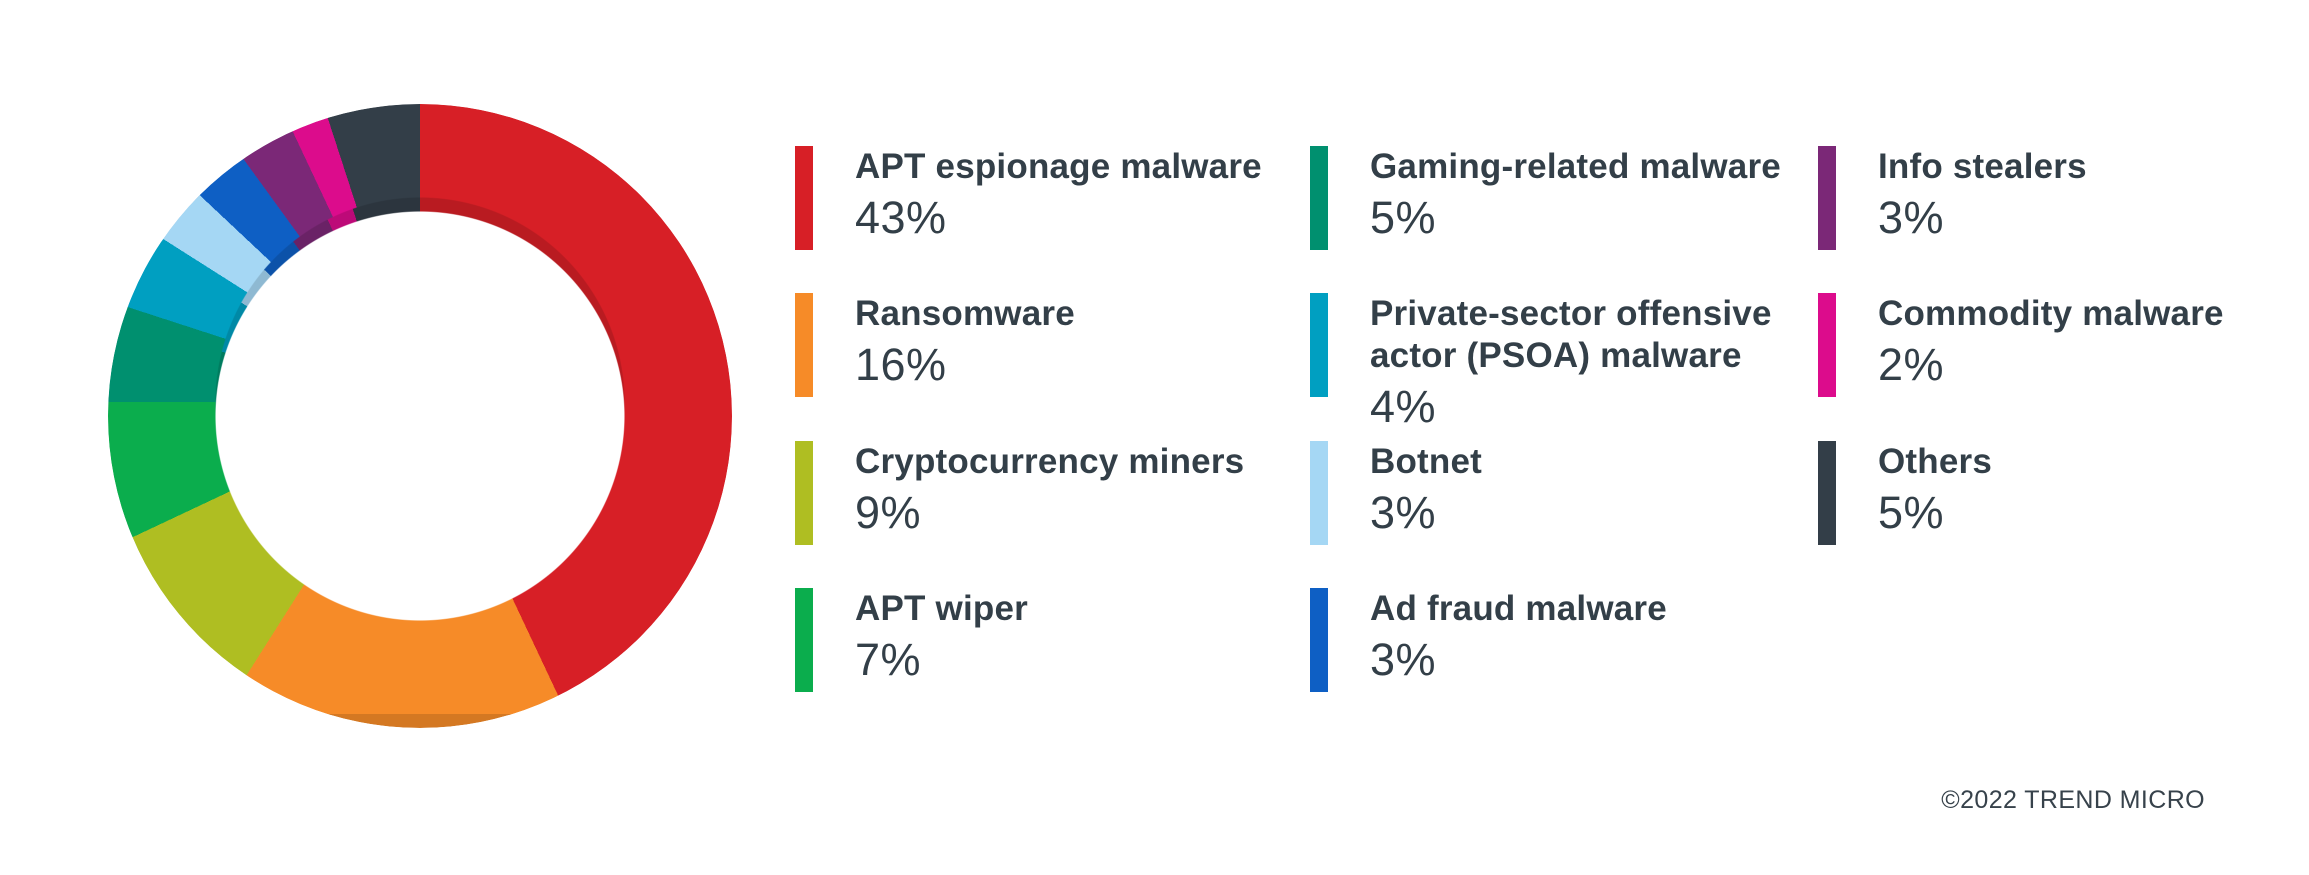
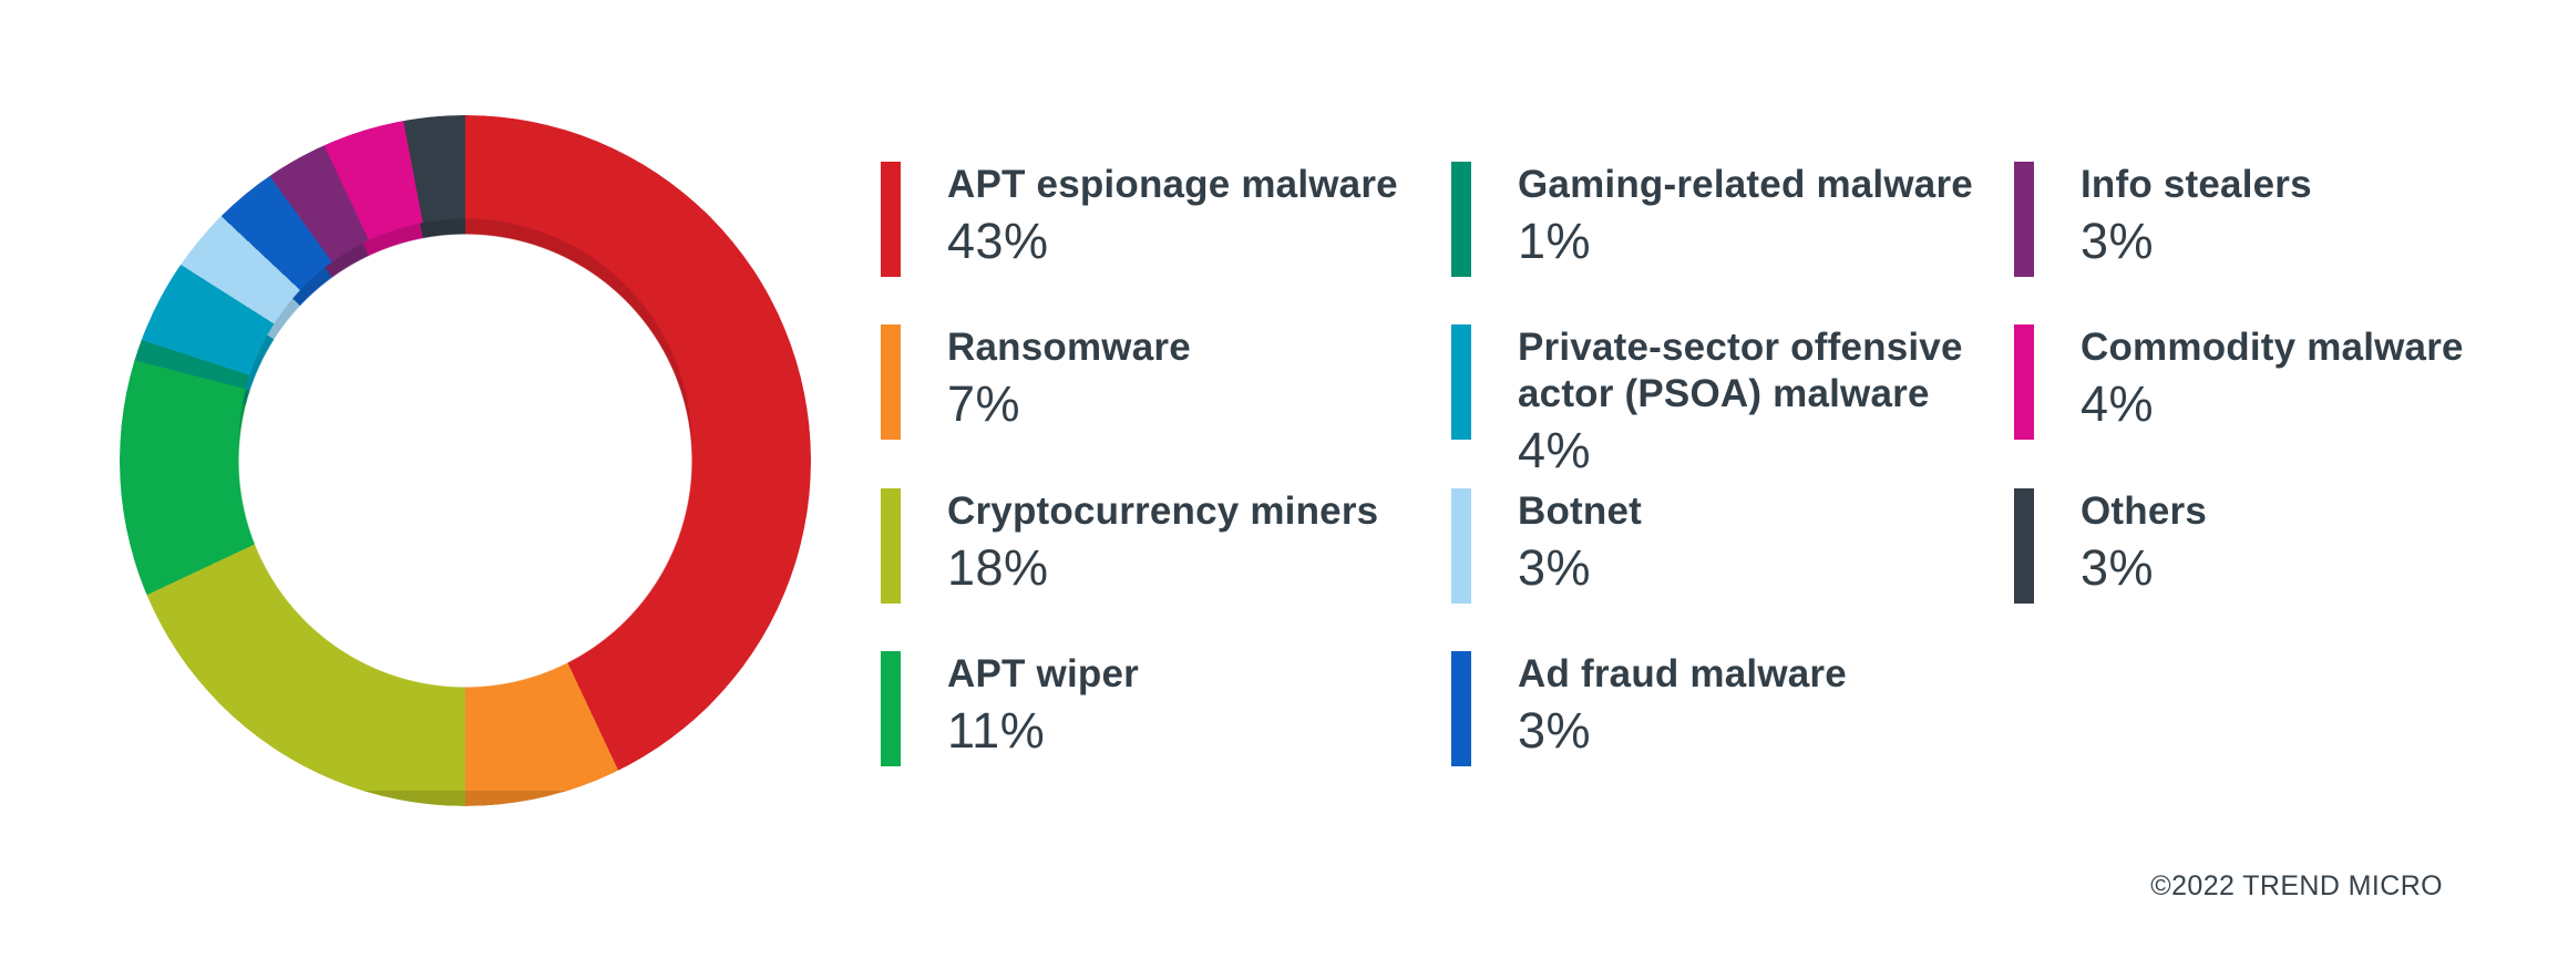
Ransomware: 16% -> 7%
Cryptocurrency miners: 9% -> 18%
APT wiper: 7% -> 11%
Gaming-related malware: 5% -> 1%
Commodity malware: 2% -> 4%
Others: 5% -> 3%
